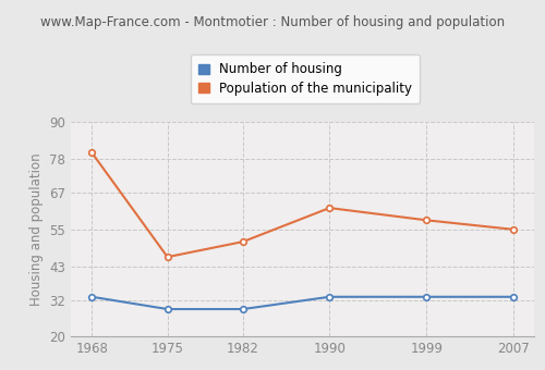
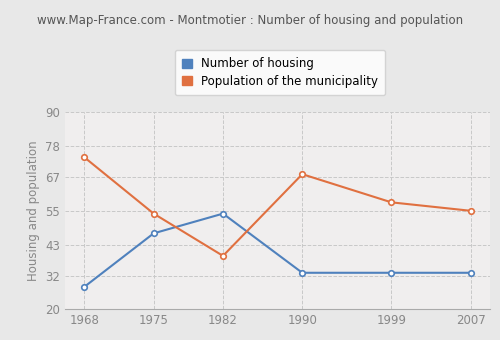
Number of housing/1968: 33 -> 28
Population of the municipality/1968: 80 -> 74
Number of housing/1975: 29 -> 47
Population of the municipality/1975: 46 -> 54
Number of housing/1982: 29 -> 54
Population of the municipality/1982: 51 -> 39
Population of the municipality/1990: 62 -> 68
